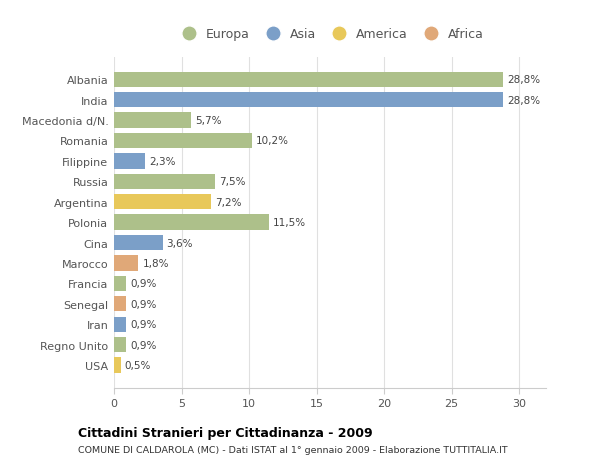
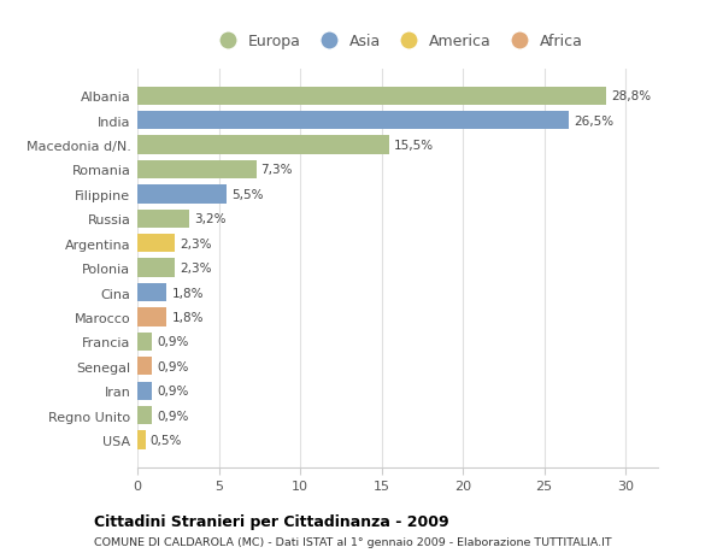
India: 28,8% -> 26,5%
Macedonia d/N.: 5,7% -> 15,5%
Romania: 10,2% -> 7,3%
Filippine: 2,3% -> 5,5%
Russia: 7,5% -> 3,2%
Argentina: 7,2% -> 2,3%
Polonia: 11,5% -> 2,3%
Cina: 3,6% -> 1,8%
